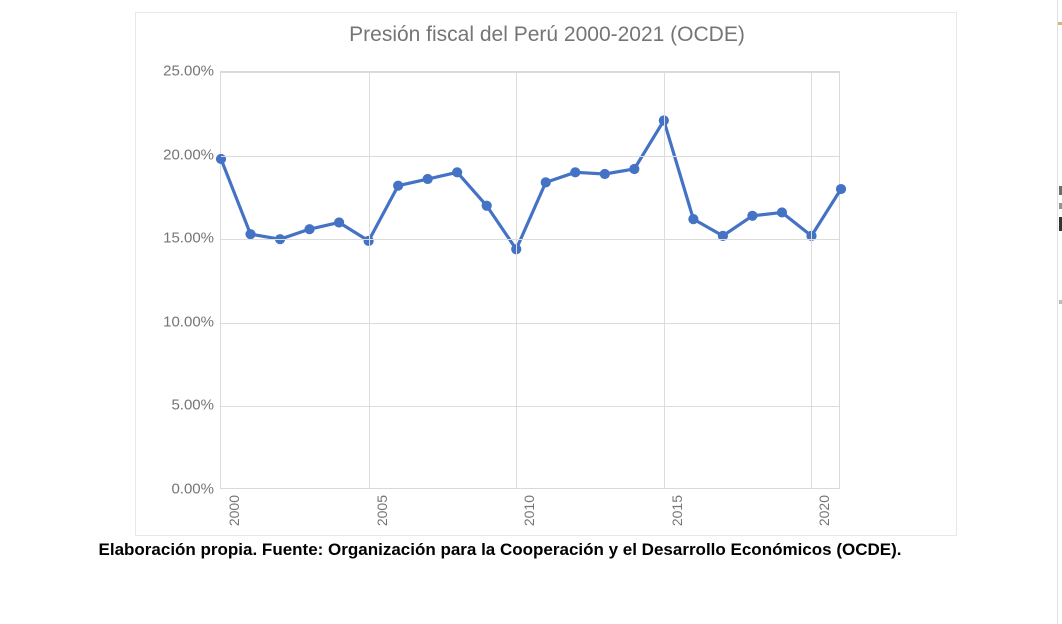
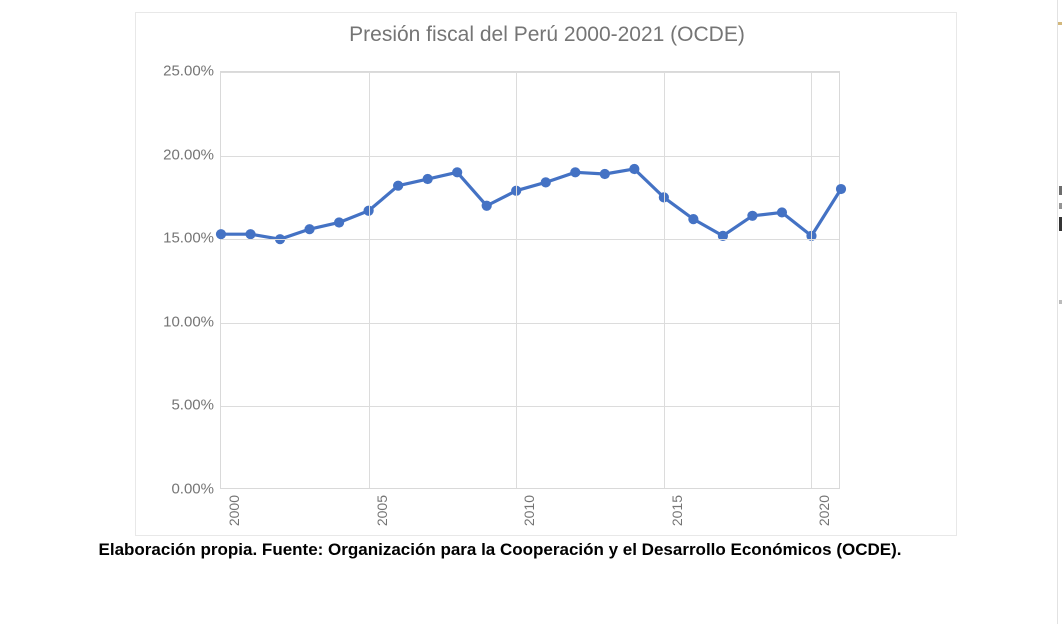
2000: 19.8% -> 15.3%
2005: 14.9% -> 16.7%
2010: 14.4% -> 17.9%
2015: 22.1% -> 17.5%
